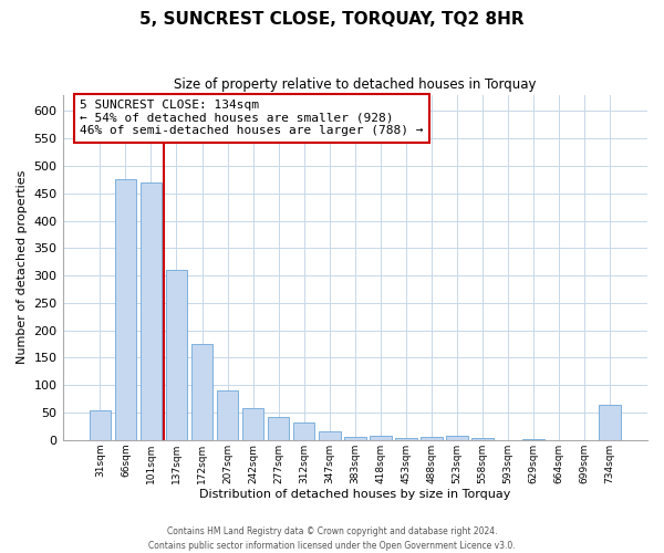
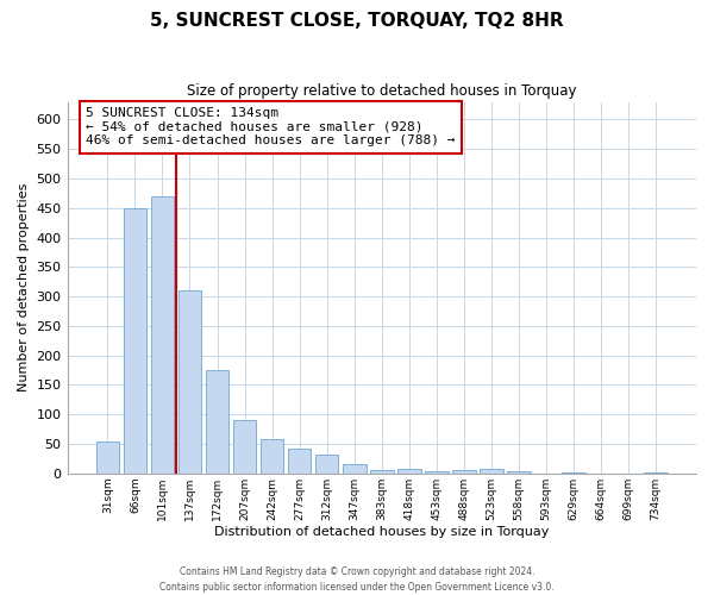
66sqm: 475 -> 450
734sqm: 65 -> 2
